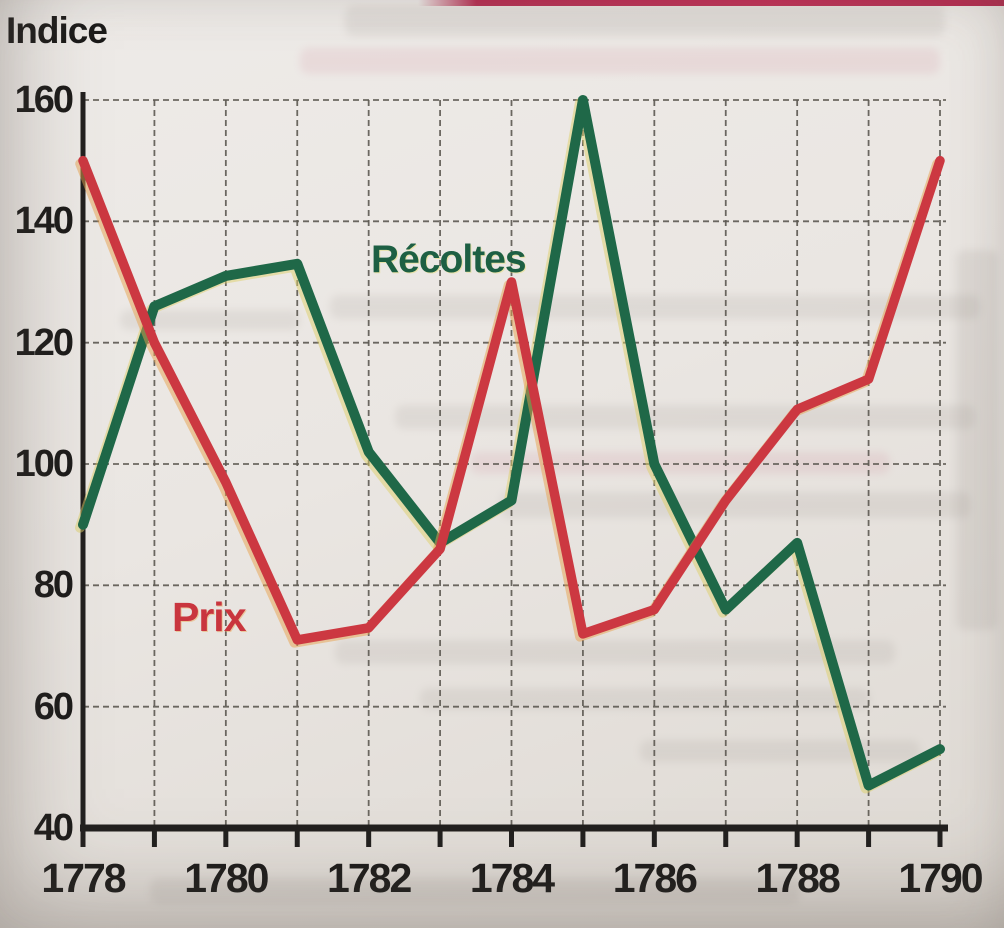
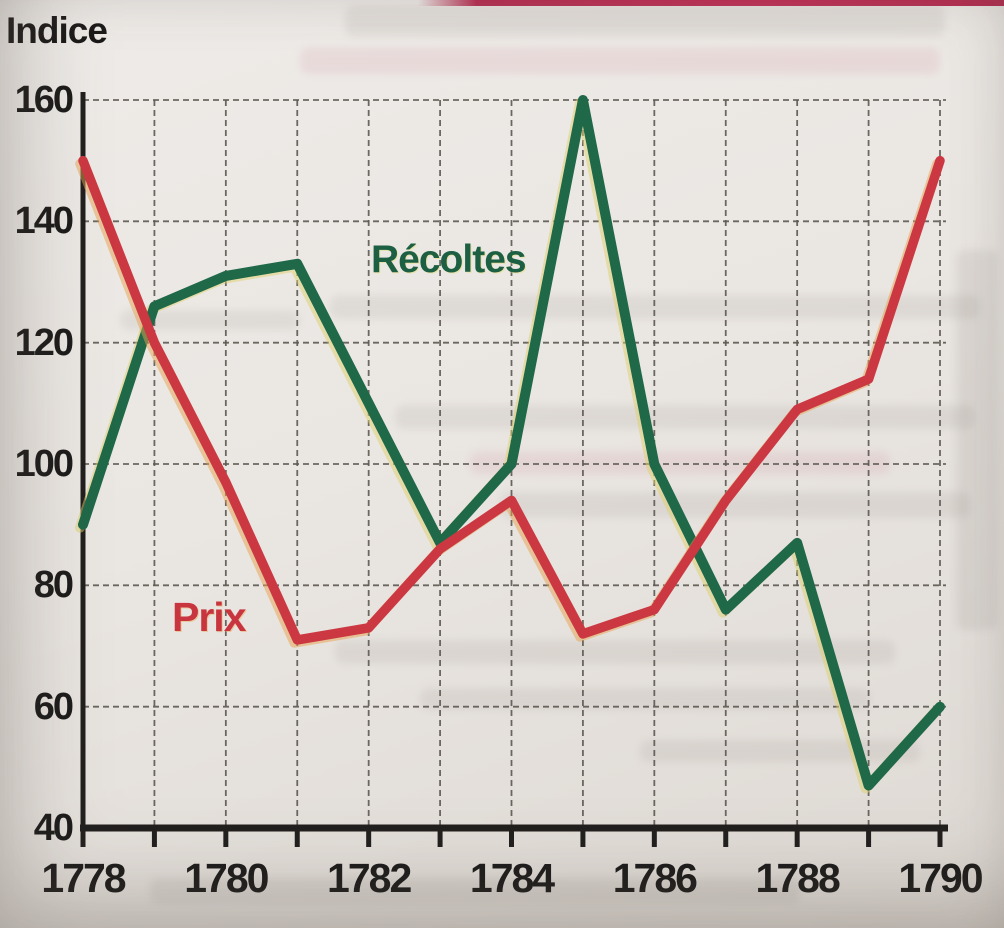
Récoltes/1782: 102 -> 110
Récoltes/1784: 94 -> 100
Prix/1784: 130 -> 94
Récoltes/1790: 53 -> 60
